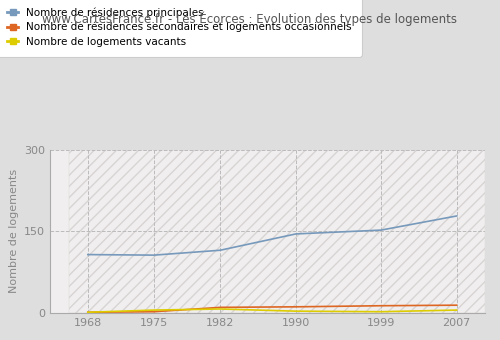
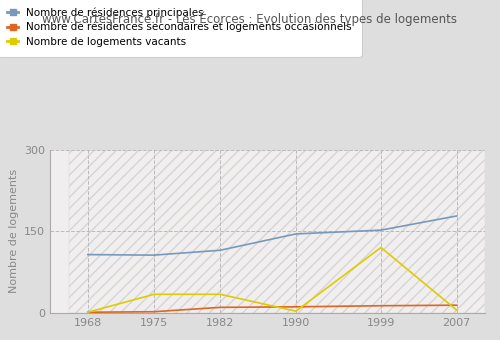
Nombre de logements vacants/1975: 5 -> 34
Nombre de logements vacants/1982: 7 -> 34
Nombre de logements vacants/1999: 2 -> 120
